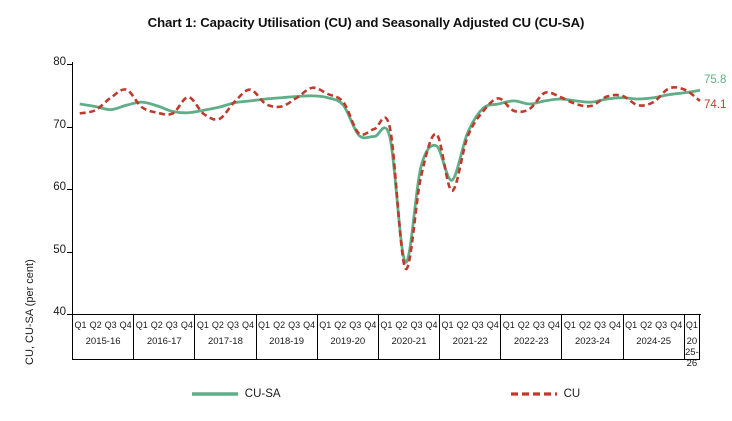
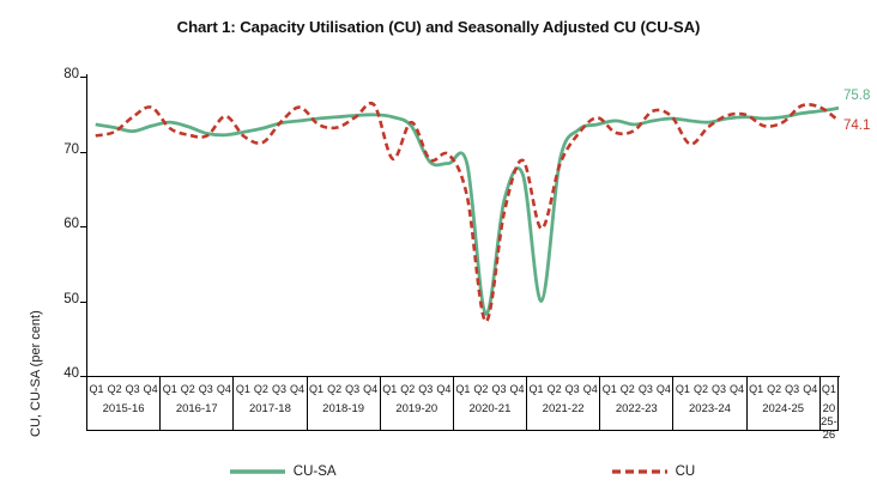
CU/2019-20 Q1: 75 -> 69
CU/2020-21 Q1: 70 -> 64
CU-SA/2021-22 Q1: 61 -> 50
CU/2023-24 Q1: 74 -> 71
